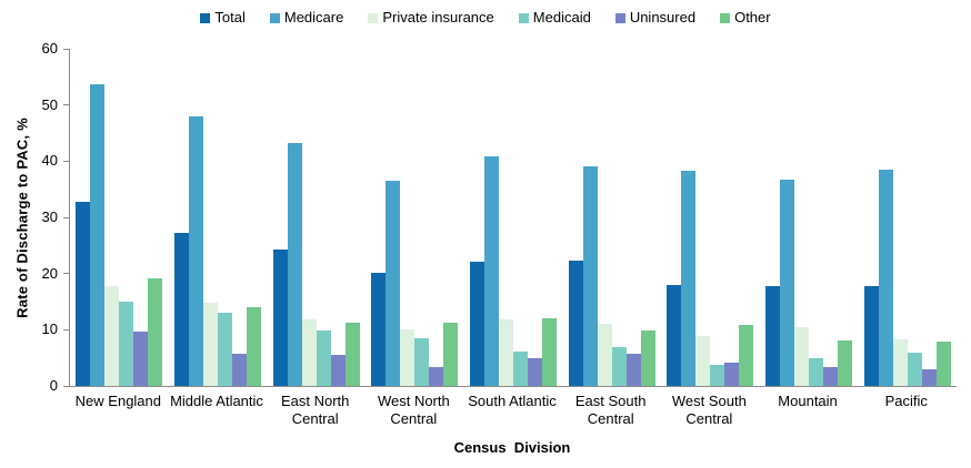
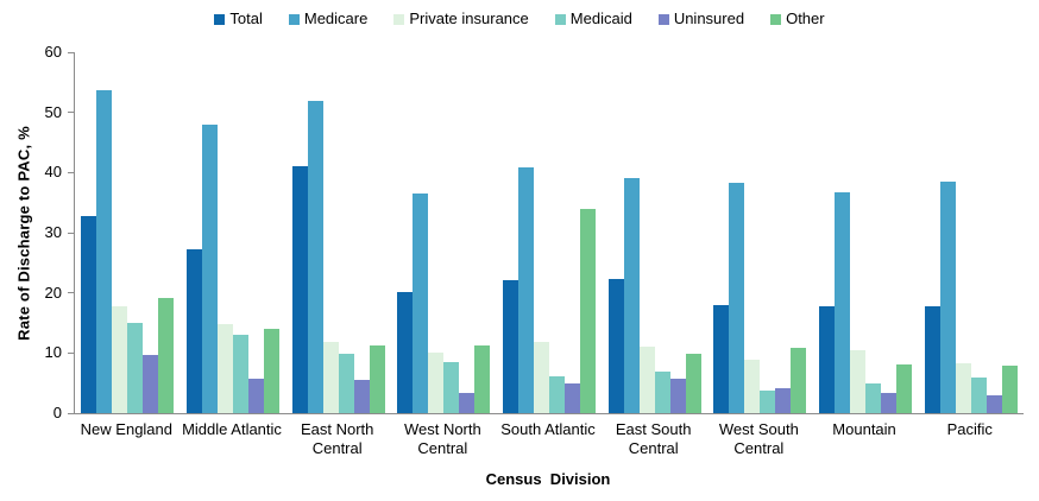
Total/East North Central: 24 -> 41
Medicare/East North Central: 43 -> 52
Other/South Atlantic: 12 -> 34
